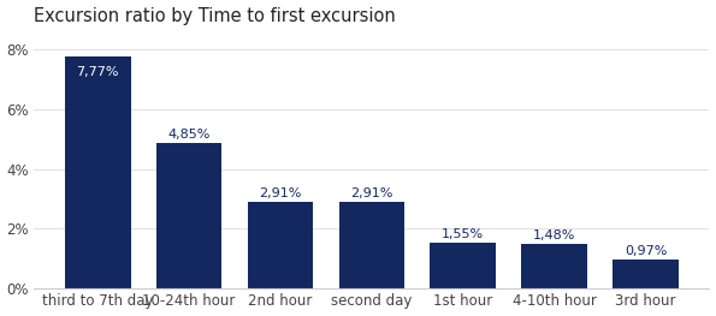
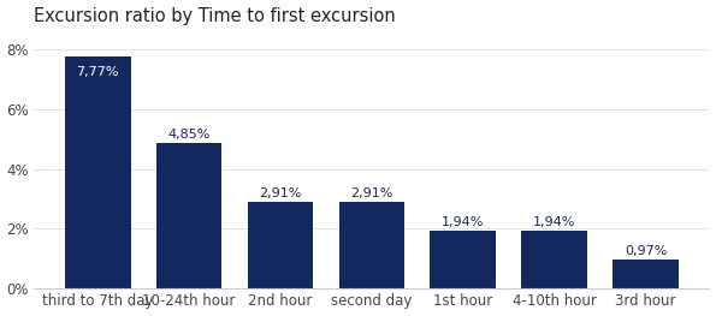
1st hour: 1,55% -> 1,94%
4-10th hour: 1,48% -> 1,94%
